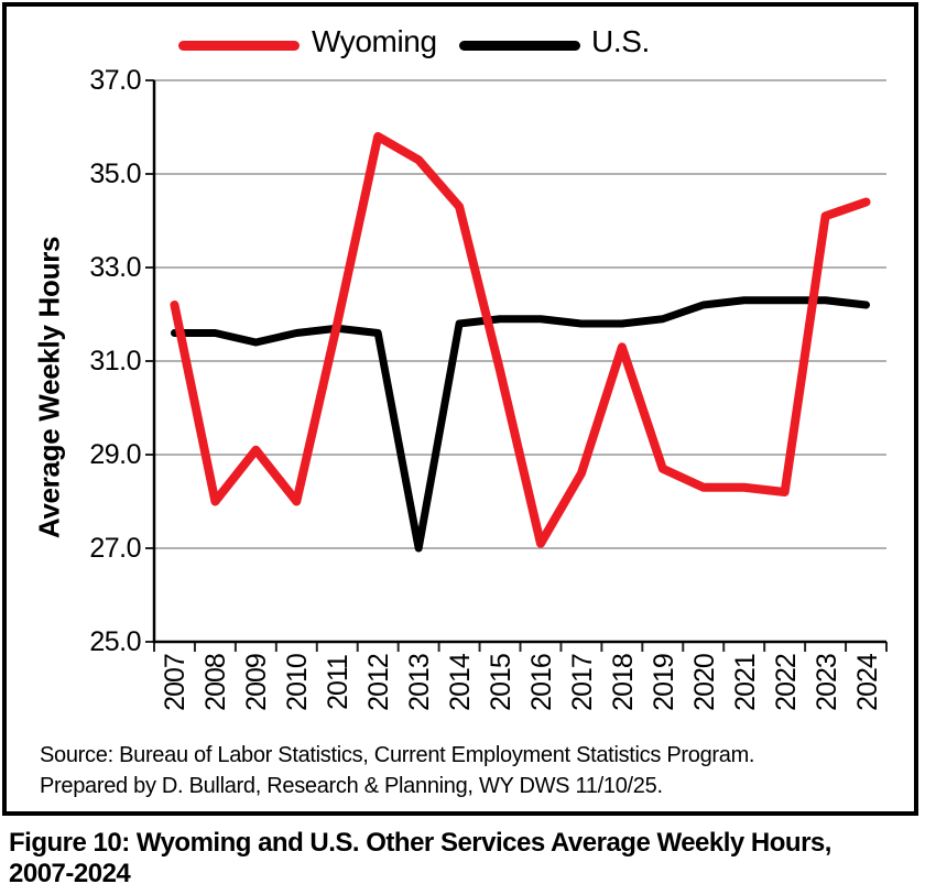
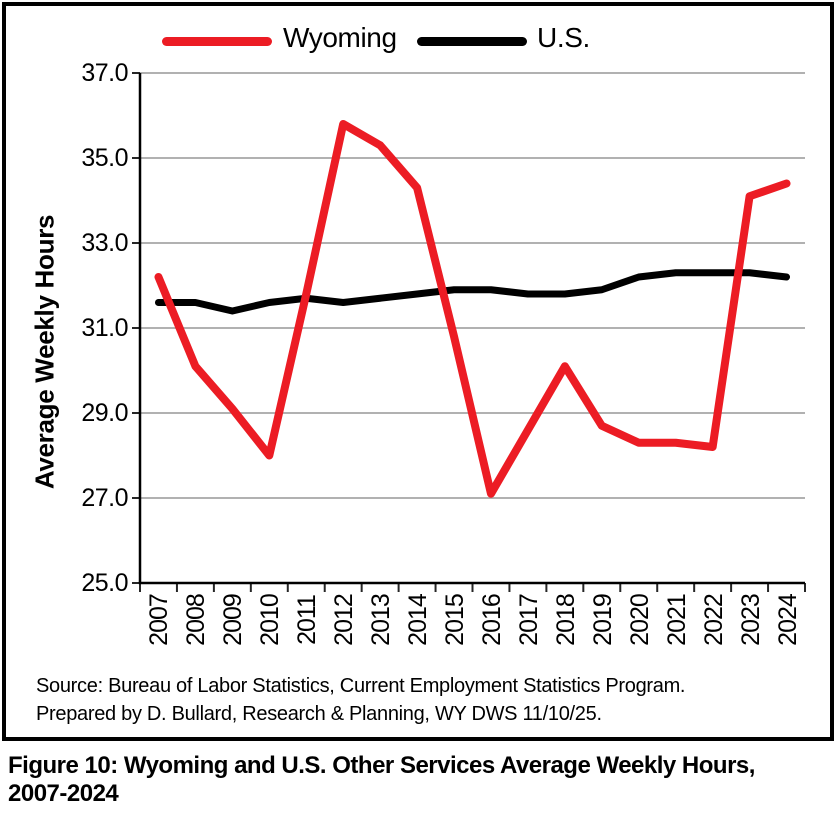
Wyoming/2008: 28.0 -> 30.1
U.S./2013: 27.0 -> 31.7
Wyoming/2018: 31.3 -> 30.1
